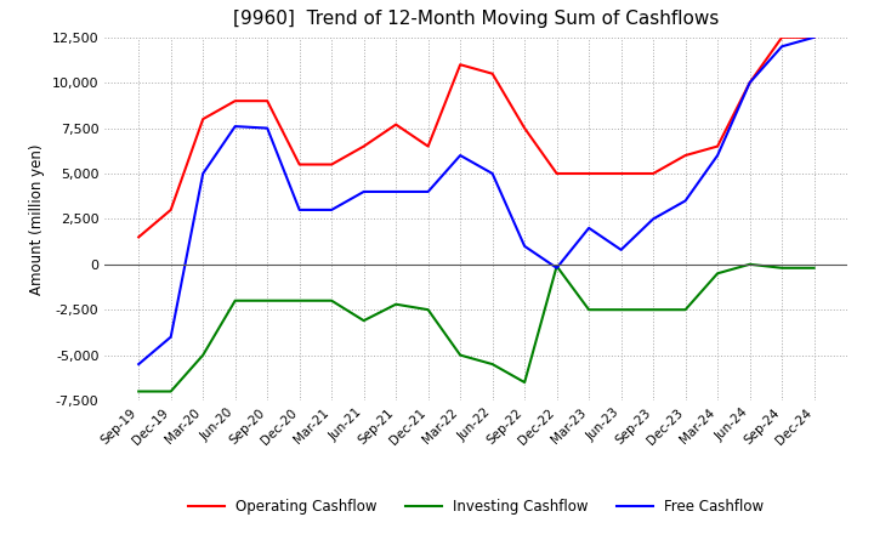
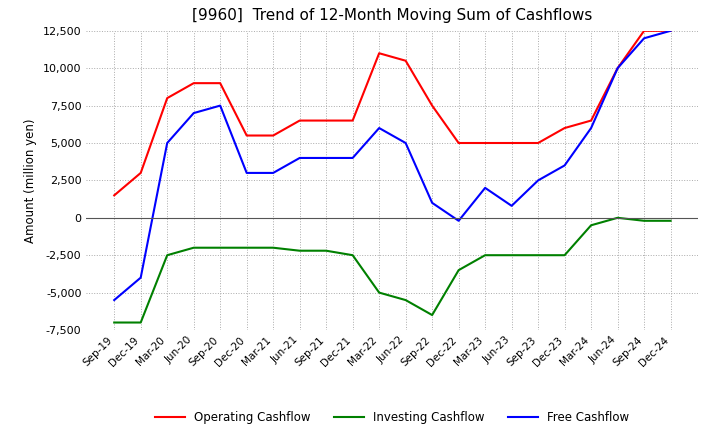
Investing Cashflow/Mar-20: -5,000 -> -2,500
Free Cashflow/Jun-20: 7,600 -> 7,000
Investing Cashflow/Jun-21: -3,100 -> -2,200
Operating Cashflow/Sep-21: 7,700 -> 6,500
Investing Cashflow/Dec-22: -100 -> -3,500
